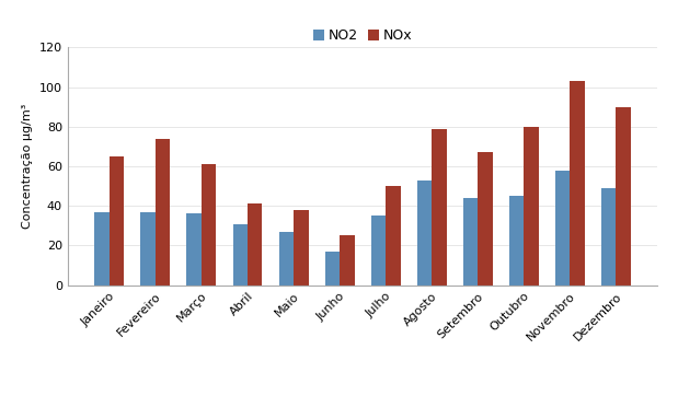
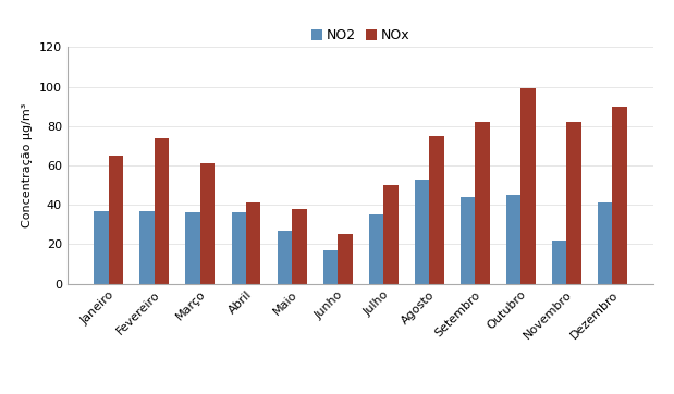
NO2/Abril: 31 -> 36
NOx/Agosto: 79 -> 75
NOx/Setembro: 67 -> 82
NOx/Outubro: 80 -> 99
NO2/Novembro: 58 -> 22
NOx/Novembro: 103 -> 82
NO2/Dezembro: 49 -> 41
